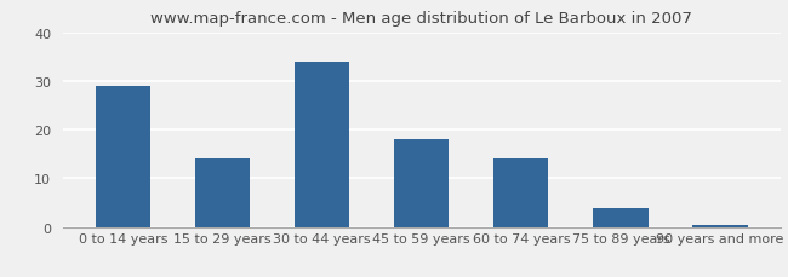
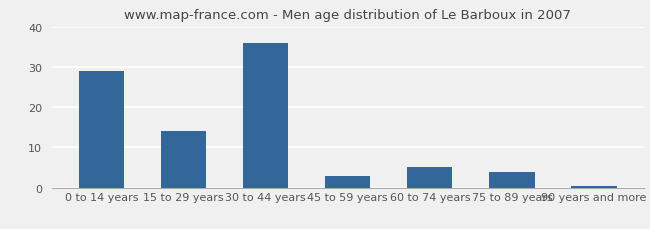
30 to 44 years: 34.0 -> 36.0
45 to 59 years: 18.0 -> 3.0
60 to 74 years: 14.0 -> 5.0
